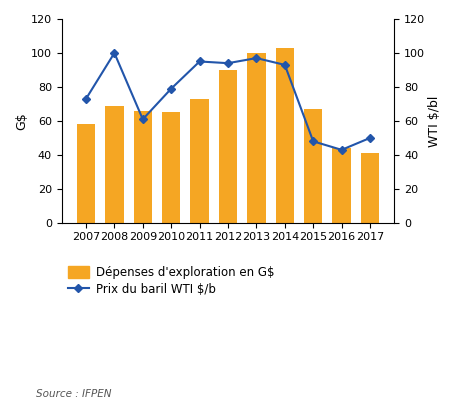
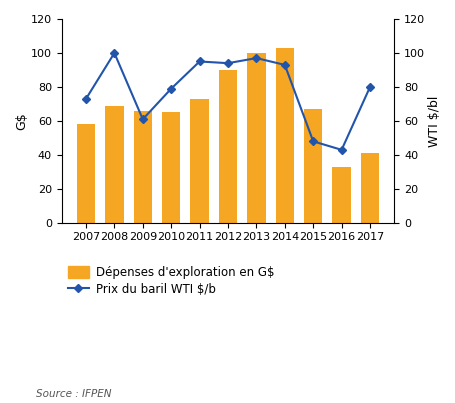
Dépenses d'exploration en G$/2016: 44 -> 33
Prix du baril WTI $/b/2017: 50 -> 80
